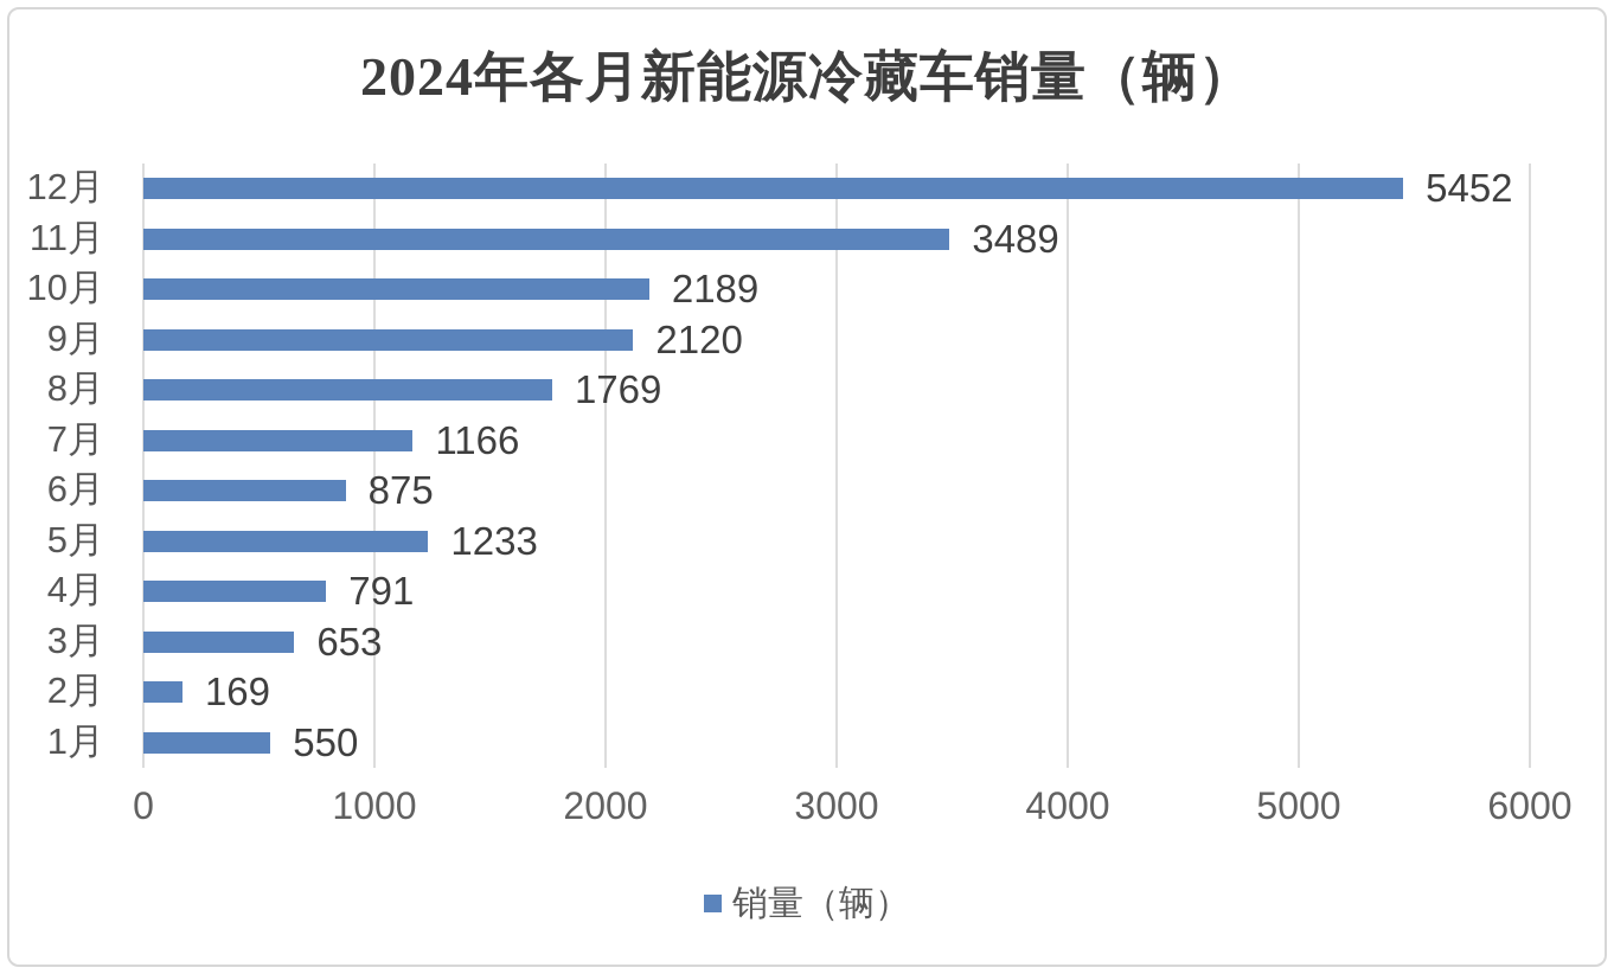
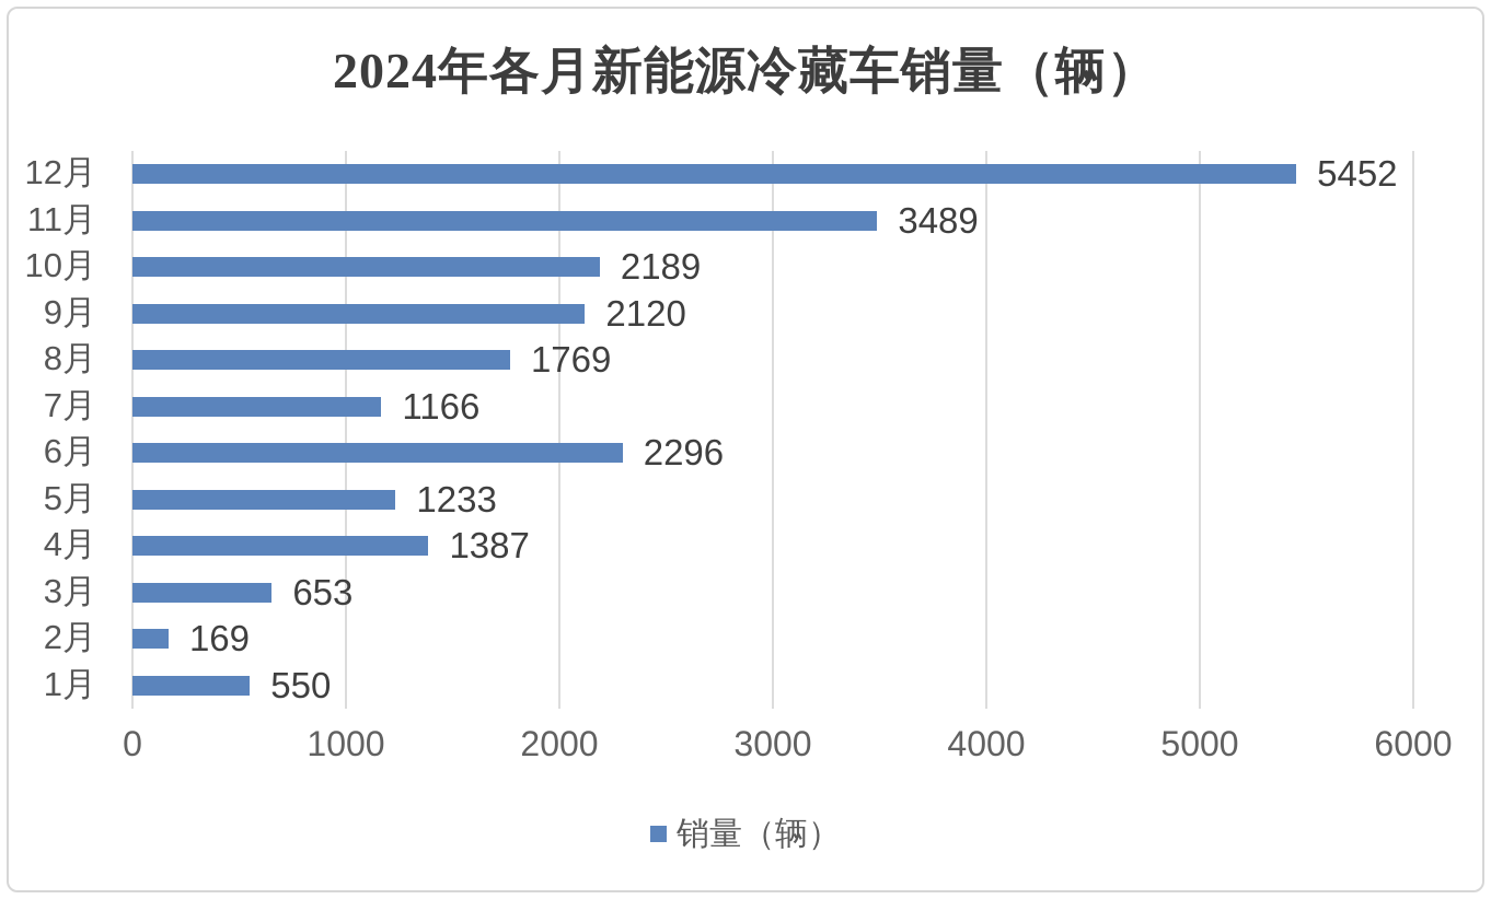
6月: 875 -> 2296
4月: 791 -> 1387
